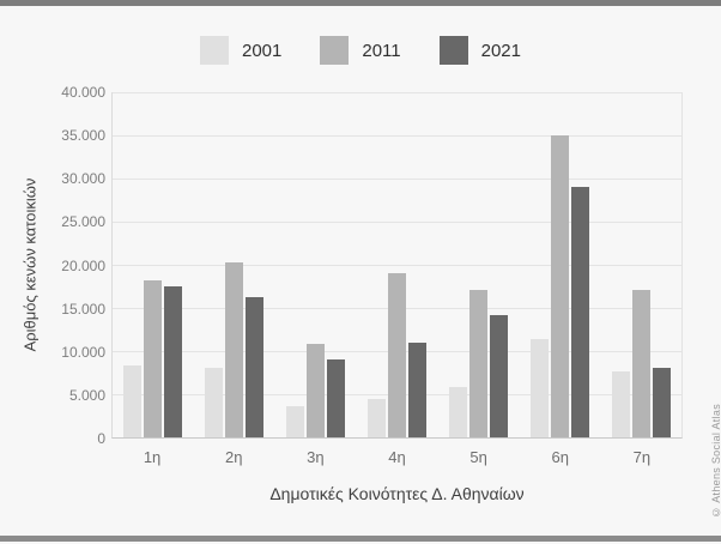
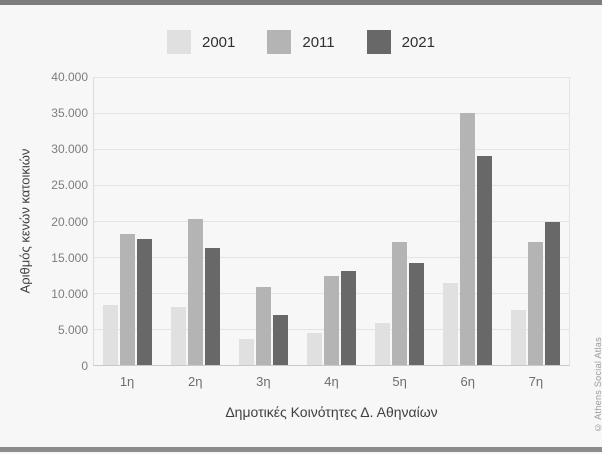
2021/3η: 9000 -> 7000
2011/4η: 19000 -> 12000
2021/4η: 11000 -> 13000
2021/7η: 8000 -> 20000
